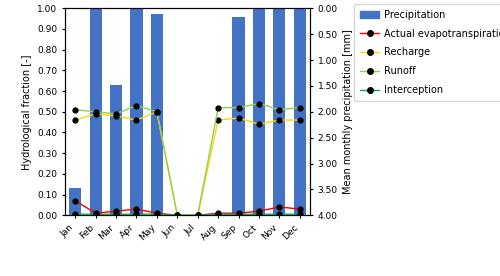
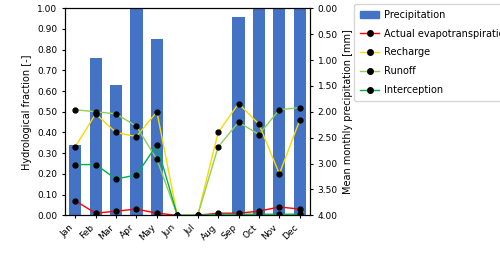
Precipitation/Jan: 0.13 -> 0.34
Recharge/Jan: 0.46 -> 0.33
Interception/Jan: 0.005 -> 0.245
Precipitation/Feb: 1.00 -> 0.76
Interception/Feb: 0.005 -> 0.245
Recharge/Mar: 0.48 -> 0.40
Interception/Mar: 0.005 -> 0.175
Recharge/Apr: 0.46 -> 0.38
Runoff/Apr: 0.53 -> 0.43
Interception/Apr: 0.005 -> 0.195
Precipitation/May: 0.97 -> 0.85
Runoff/May: 0.50 -> 0.27
Interception/May: 0.005 -> 0.340
Recharge/Aug: 0.46 -> 0.40
Runoff/Aug: 0.52 -> 0.33
Recharge/Sep: 0.47 -> 0.54
Runoff/Sep: 0.52 -> 0.45
Runoff/Oct: 0.54 -> 0.39
Recharge/Nov: 0.46 -> 0.20
